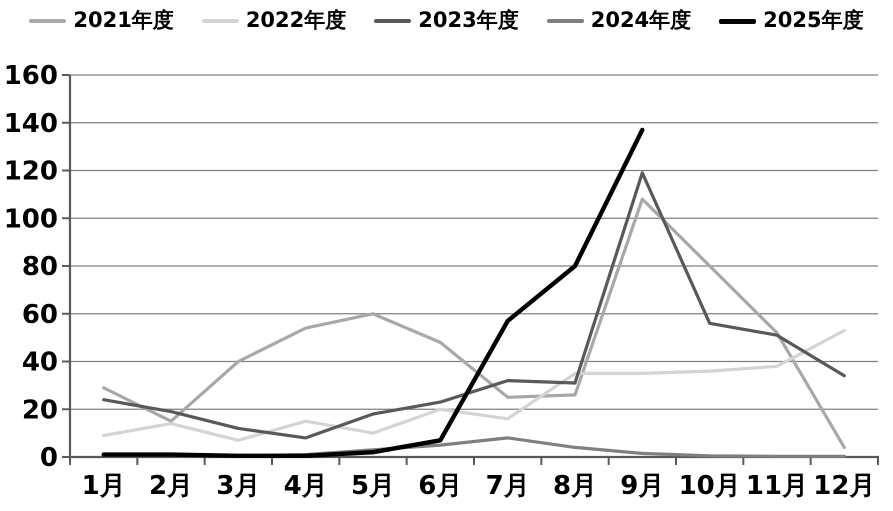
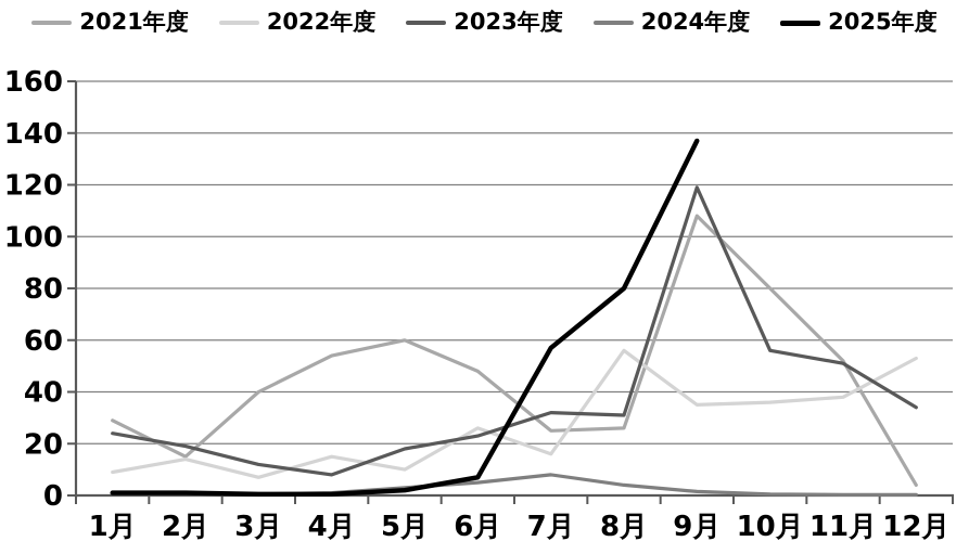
2022年度/6月: 20 -> 26
2022年度/8月: 35 -> 56
